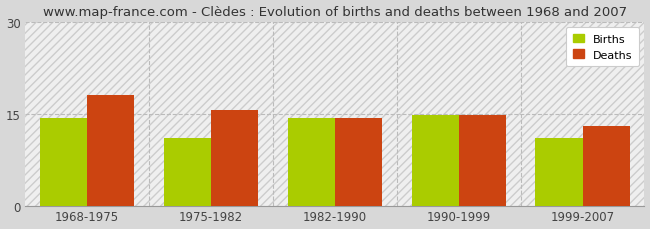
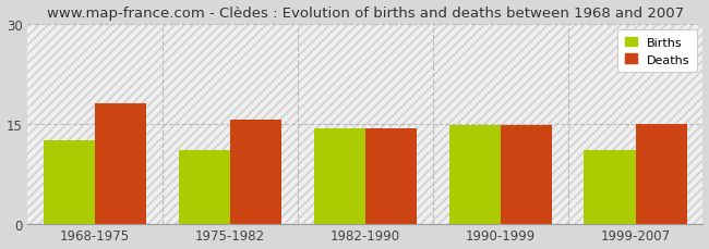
Births/1968-1975: 14.2 -> 12.5
Deaths/1999-2007: 13.0 -> 15.0
